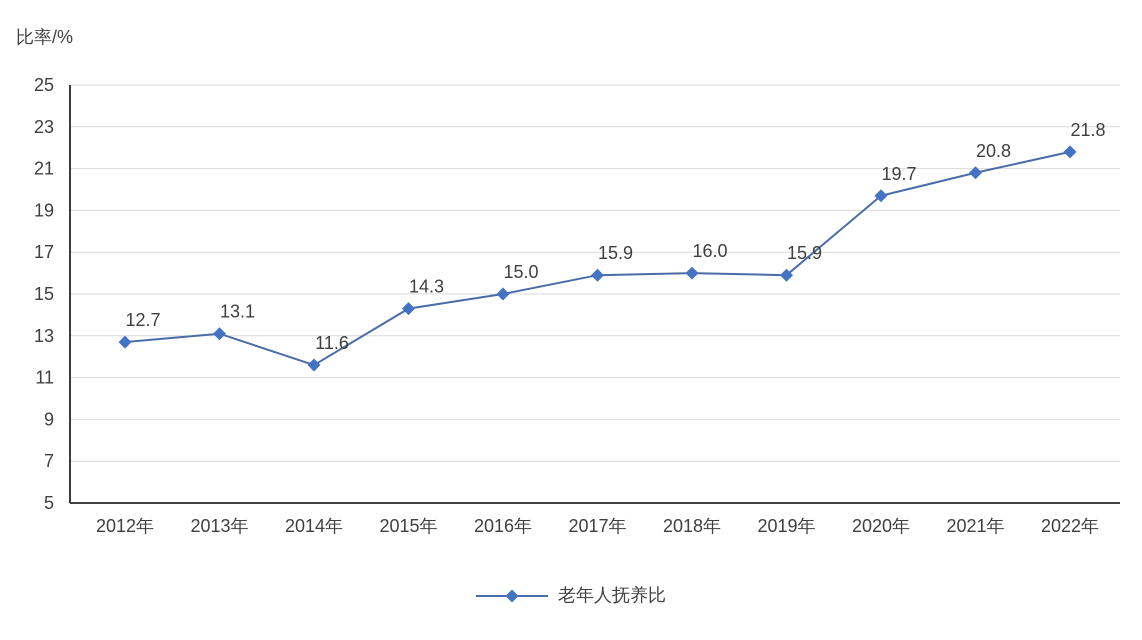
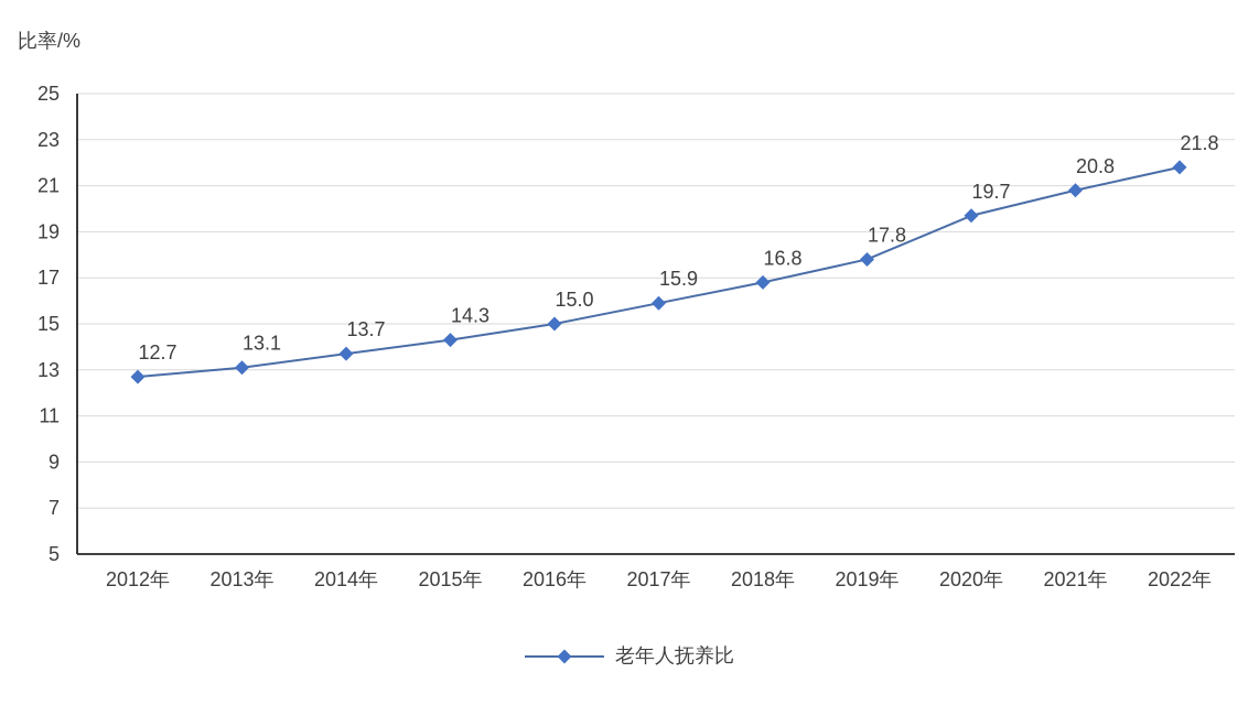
2014年: 11.6 -> 13.7
2018年: 16.0 -> 16.8
2019年: 15.9 -> 17.8
